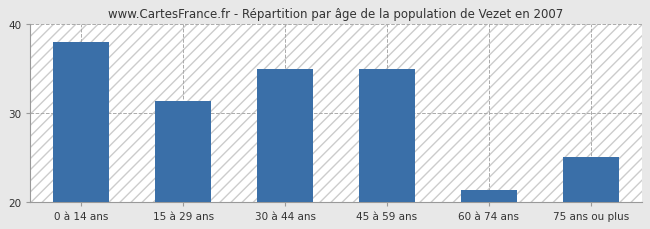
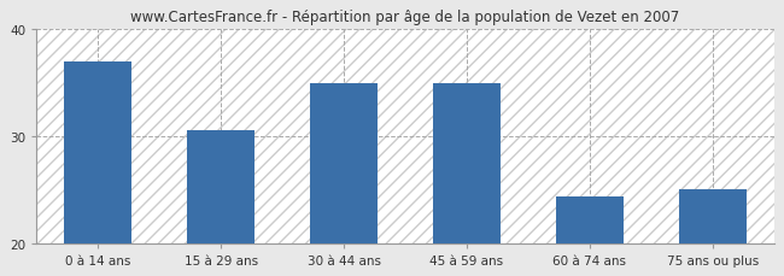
0 à 14 ans: 38.0 -> 37.0
15 à 29 ans: 31.3 -> 30.6
60 à 74 ans: 21.3 -> 24.4
